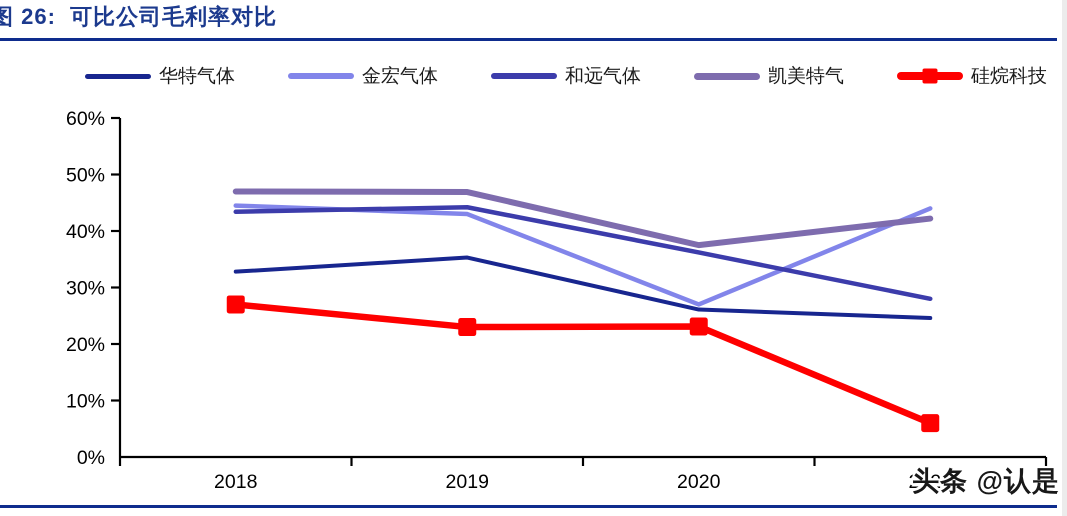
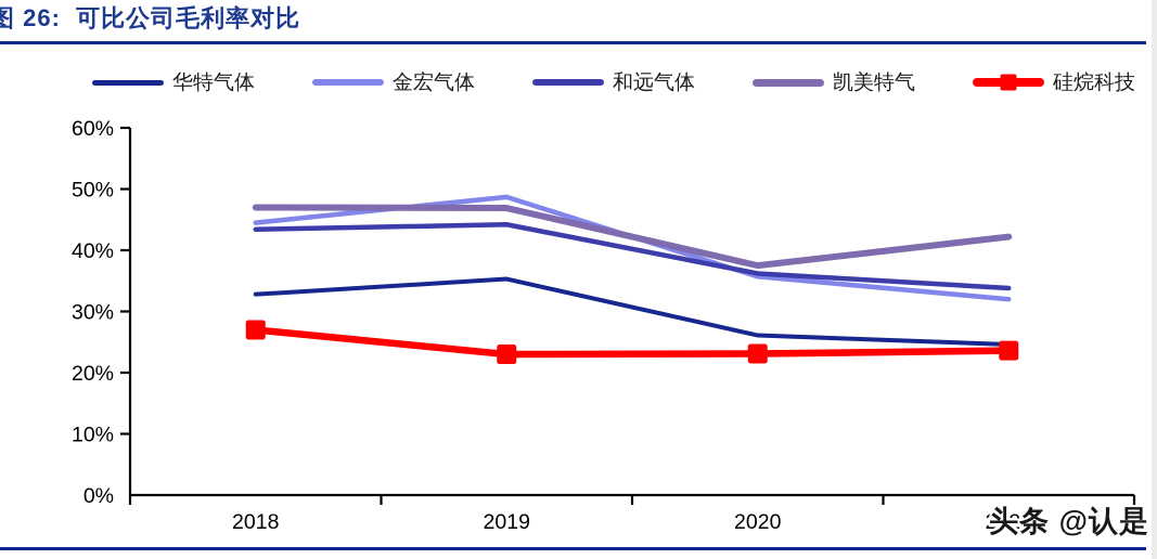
金宏气体/2019: 43% -> 49%
金宏气体/2020: 27% -> 36%
金宏气体/2021: 44% -> 32%
和远气体/2021: 28% -> 34%
硅烷科技/2021: 6% -> 24%
